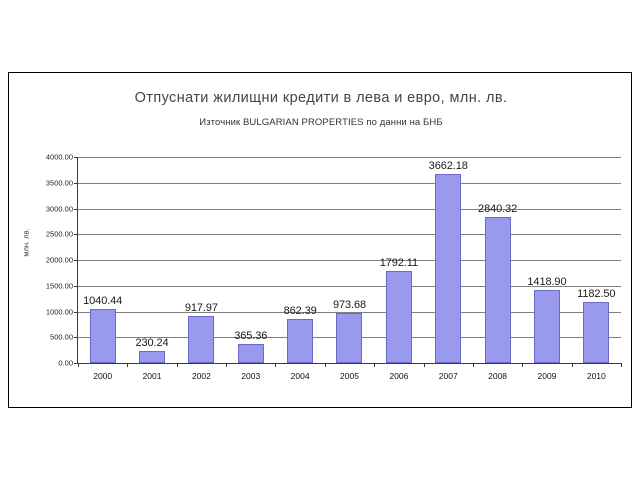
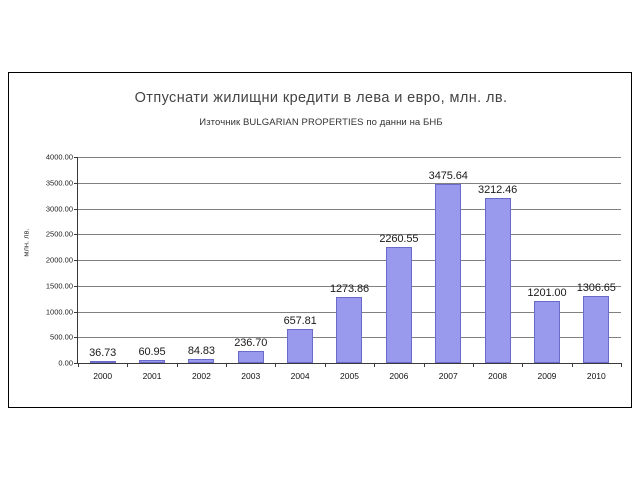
2000: 1040.44 -> 36.73
2001: 230.24 -> 60.95
2002: 917.97 -> 84.83
2003: 365.36 -> 236.70
2004: 862.39 -> 657.81
2005: 973.68 -> 1273.86
2006: 1792.11 -> 2260.55
2007: 3662.18 -> 3475.64
2008: 2840.32 -> 3212.46
2009: 1418.90 -> 1201.00
2010: 1182.50 -> 1306.65
